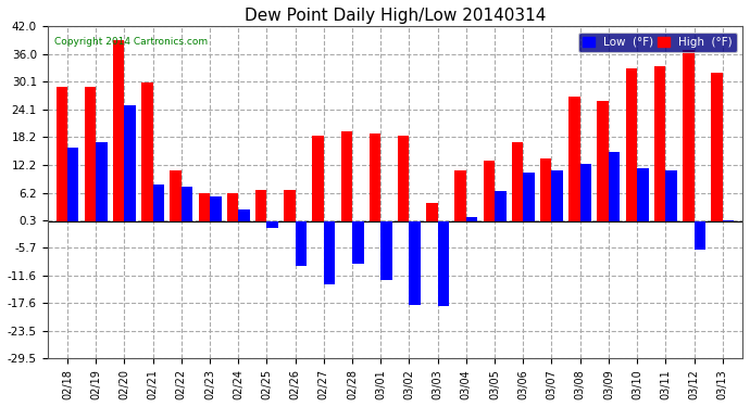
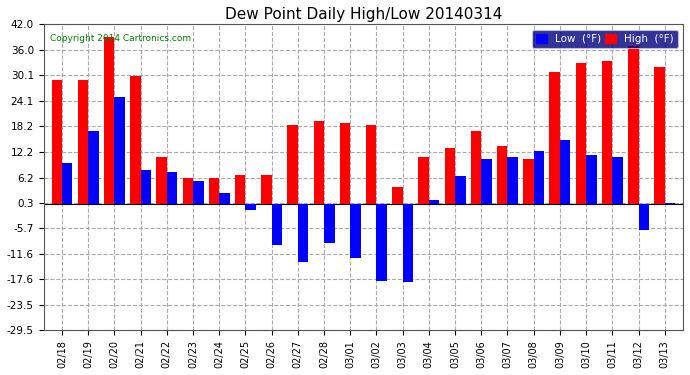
Low (°F)/02/18: 16.0 -> 9.5
High (°F)/03/08: 27.0 -> 10.5
High (°F)/03/09: 26.0 -> 31.0
